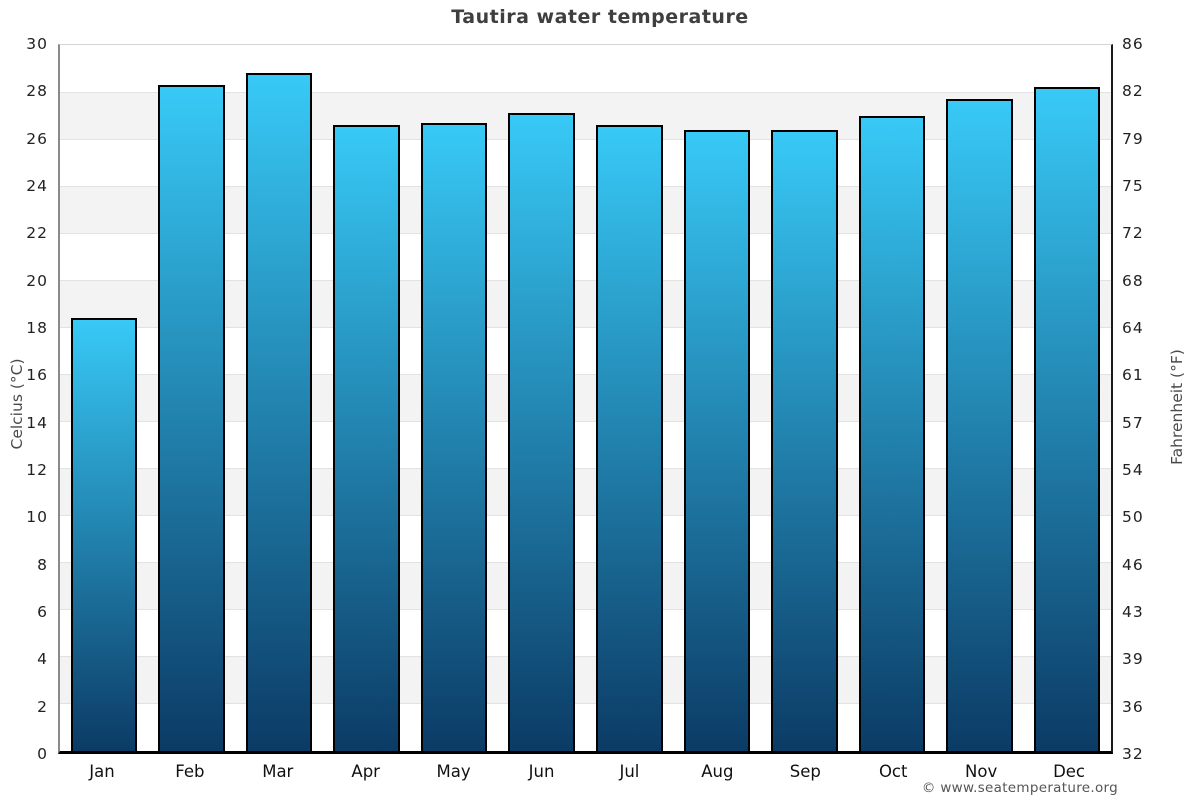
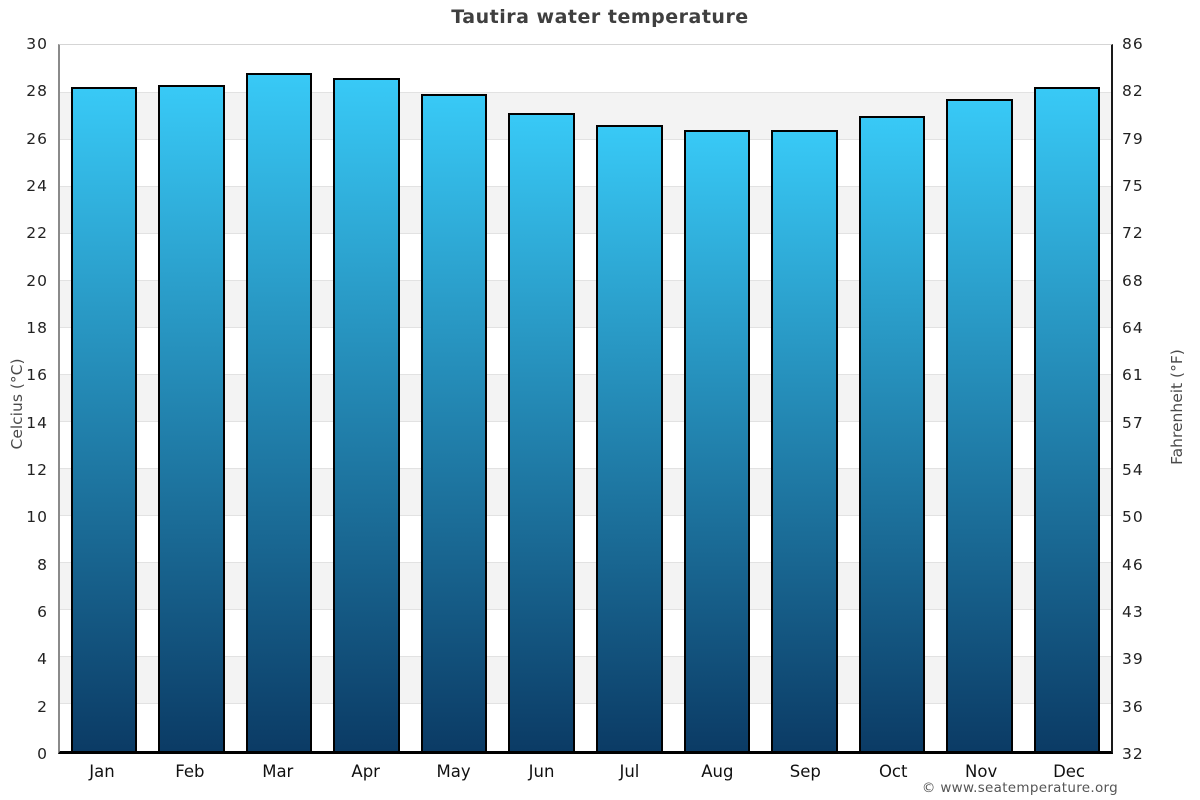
Jan: 18.4 -> 28.2
Apr: 26.6 -> 28.6
May: 26.7 -> 27.9
